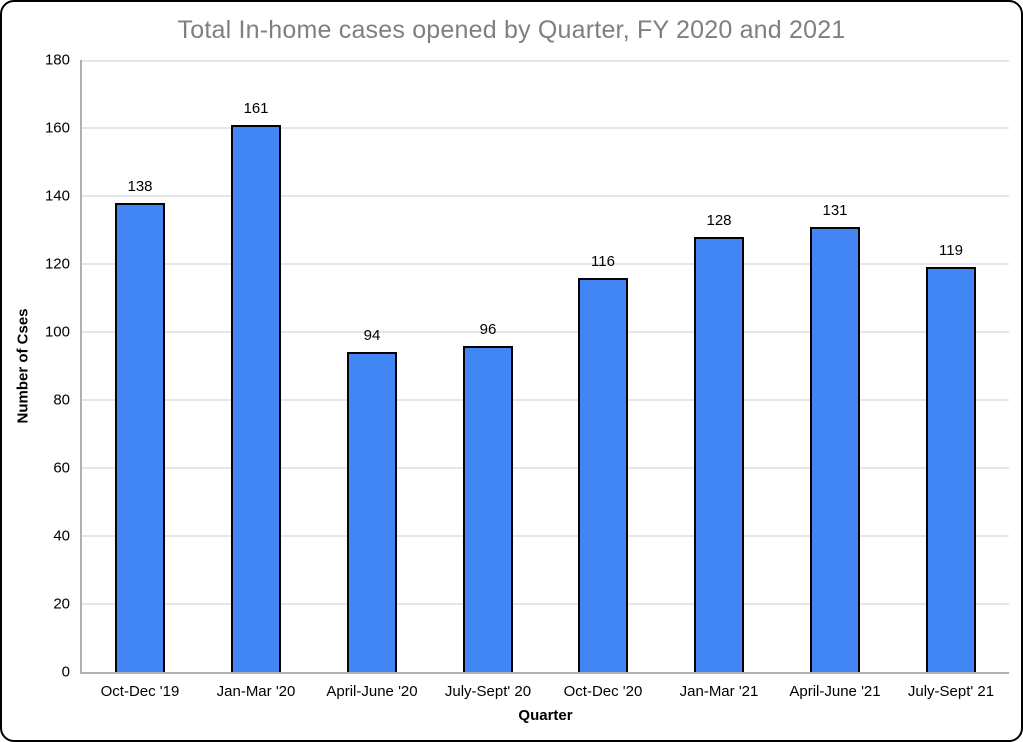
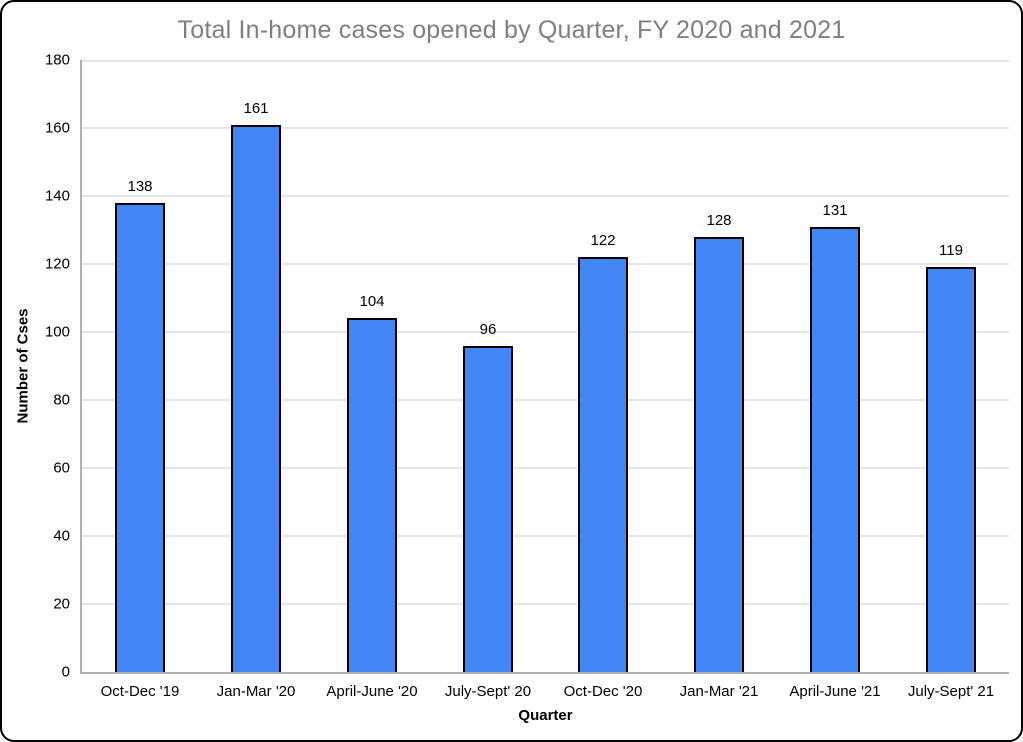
April-June '20: 94 -> 104
Oct-Dec '20: 116 -> 122
